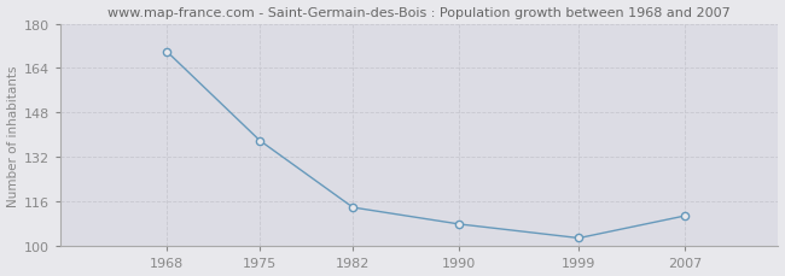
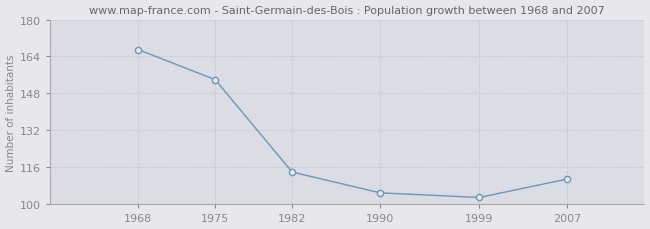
1968: 170 -> 167
1975: 138 -> 154
1990: 108 -> 105
